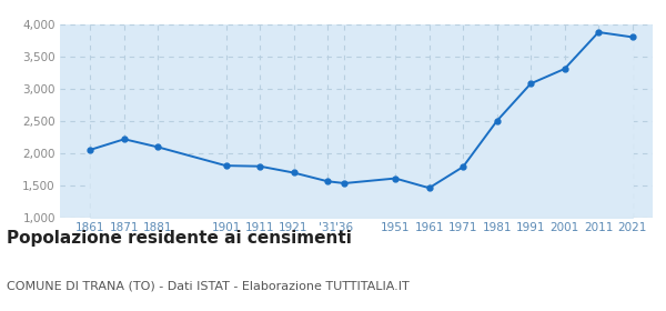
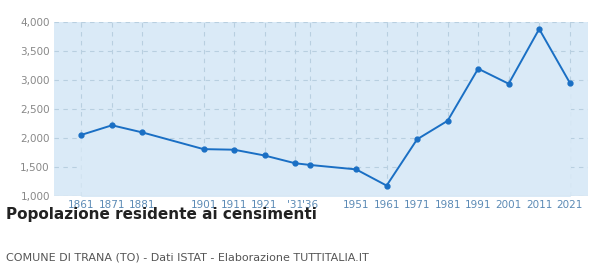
1951: 1,610 -> 1,460
1961: 1,460 -> 1,180
1971: 1,790 -> 1,980
1981: 2,500 -> 2,300
1991: 3,090 -> 3,200
2001: 3,320 -> 2,940
2021: 3,810 -> 2,960
